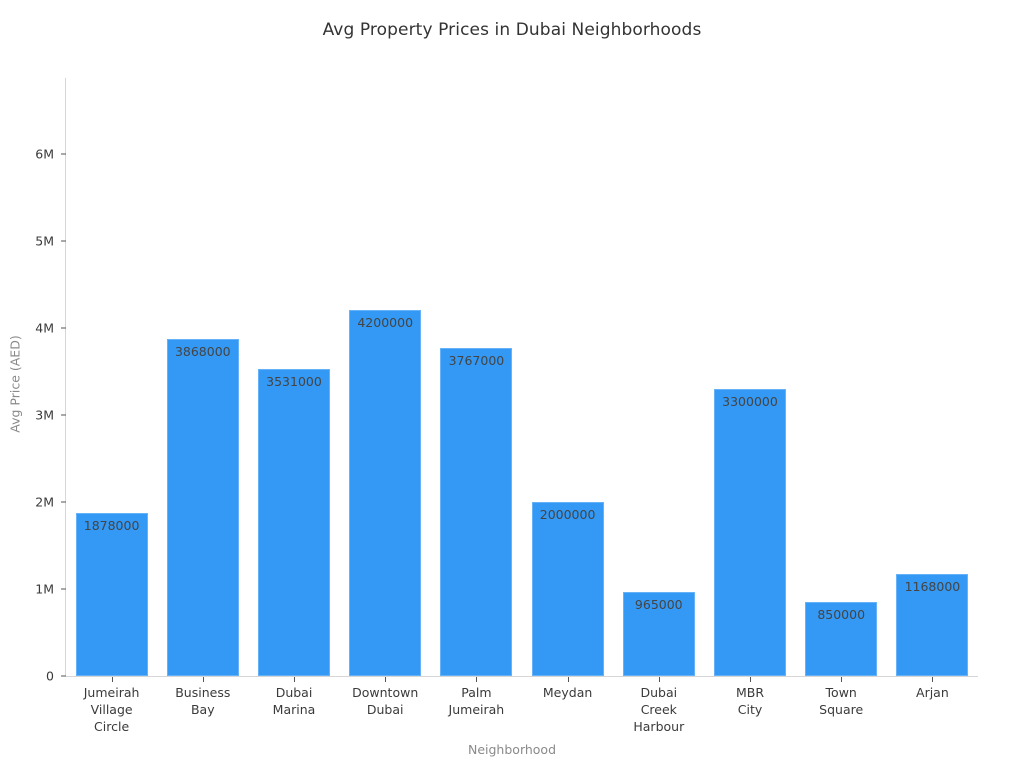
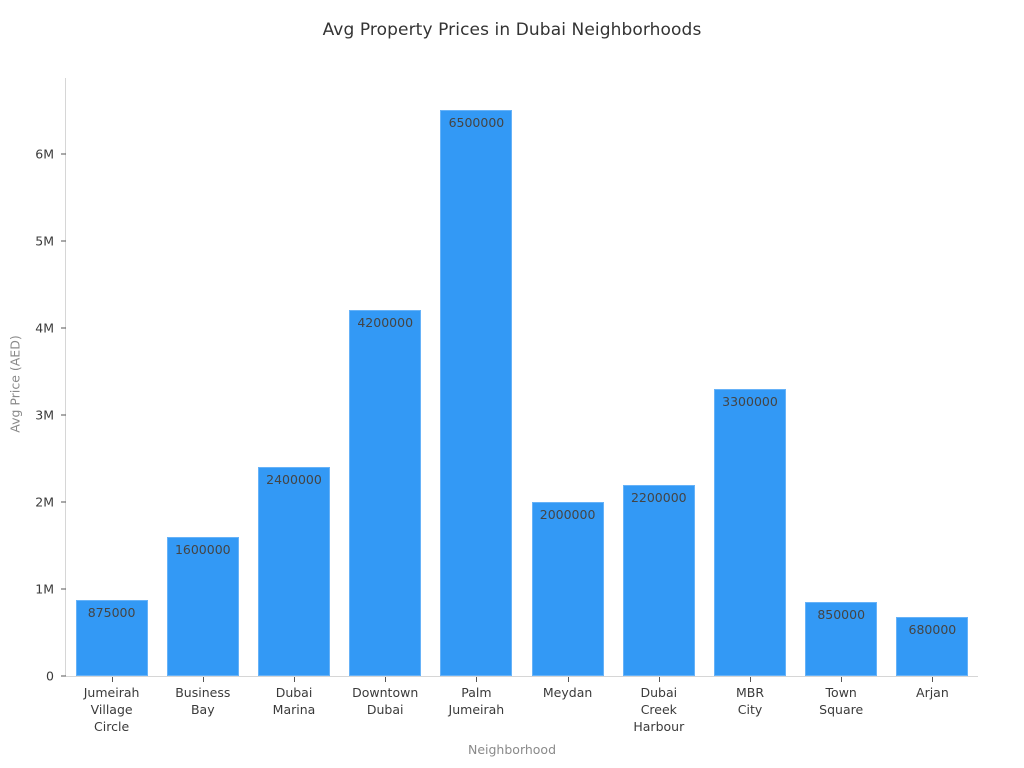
Jumeirah Village Circle: 1878000 -> 875000
Business Bay: 3868000 -> 1600000
Dubai Marina: 3531000 -> 2400000
Palm Jumeirah: 3767000 -> 6500000
Dubai Creek Harbour: 965000 -> 2200000
Arjan: 1168000 -> 680000
